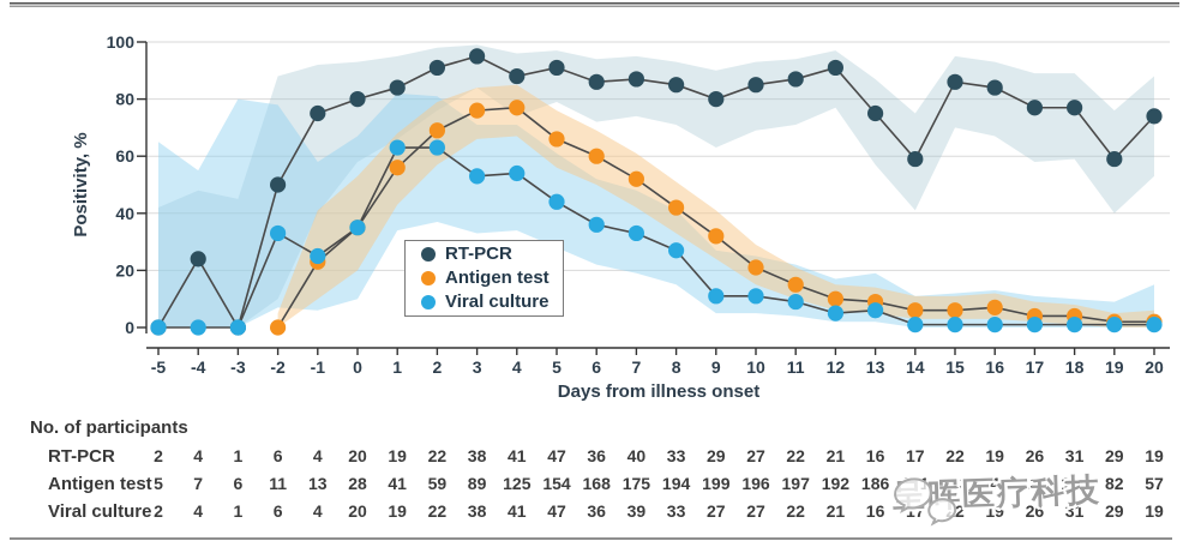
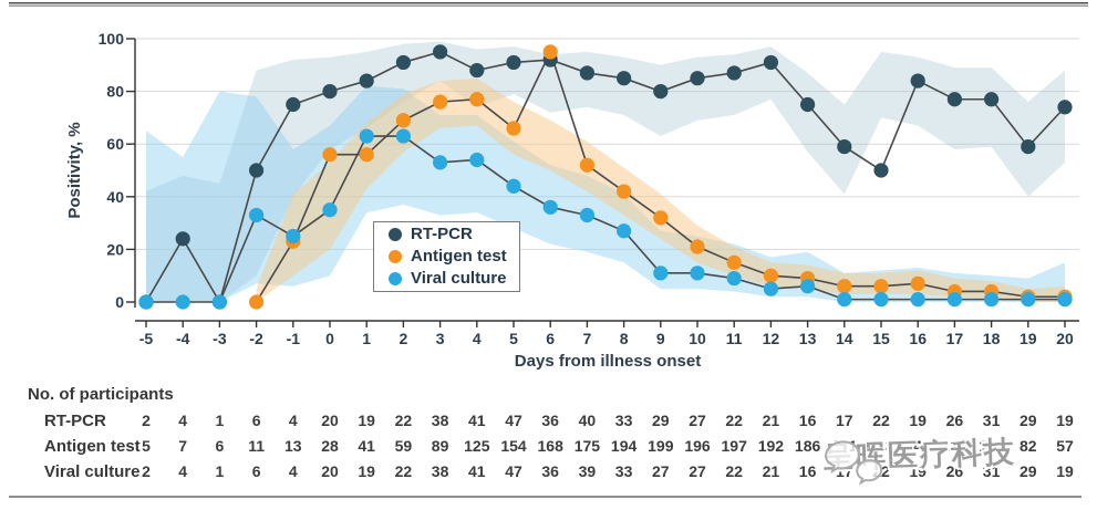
Antigen test/0: 35 -> 56
RT-PCR/6: 86 -> 92
Antigen test/6: 60 -> 95
RT-PCR/15: 86 -> 50
